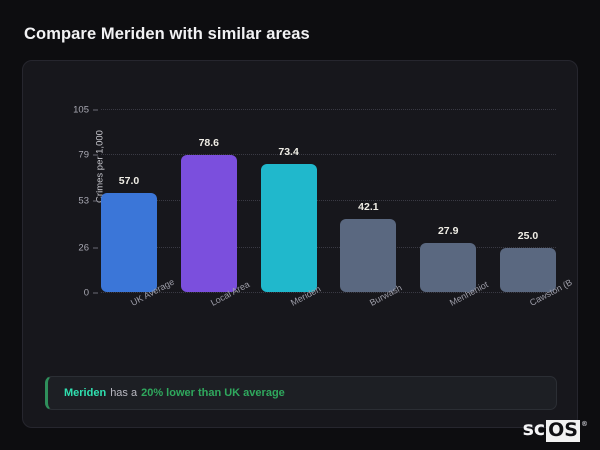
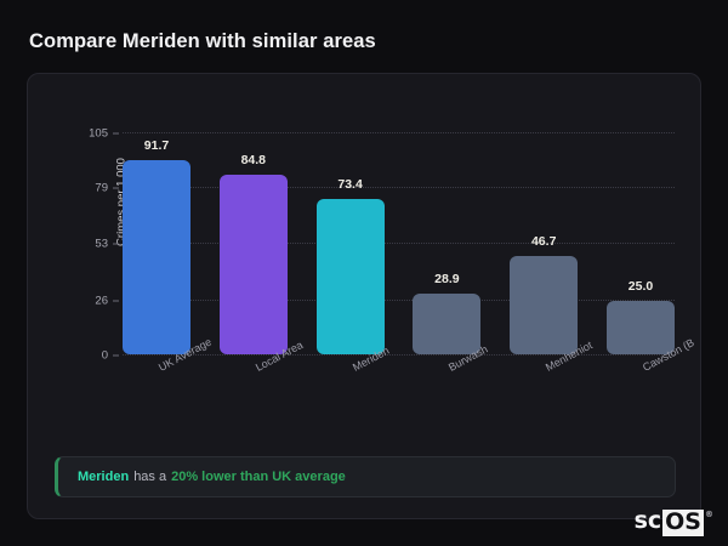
UK Average: 57.0 -> 91.7
Local Area: 78.6 -> 84.8
Burwash: 42.1 -> 28.9
Menheniot: 27.9 -> 46.7
